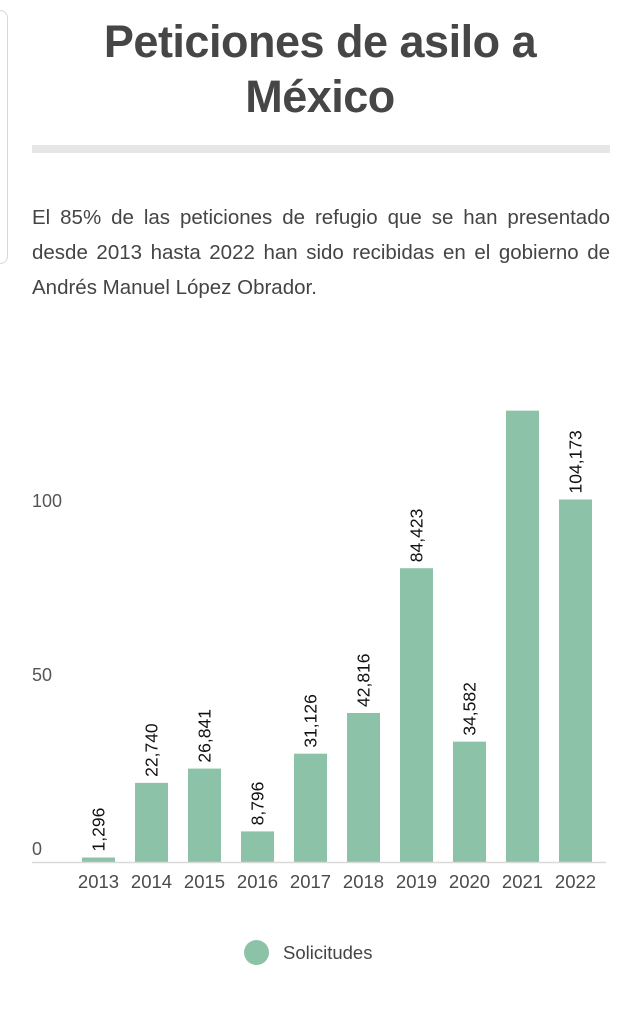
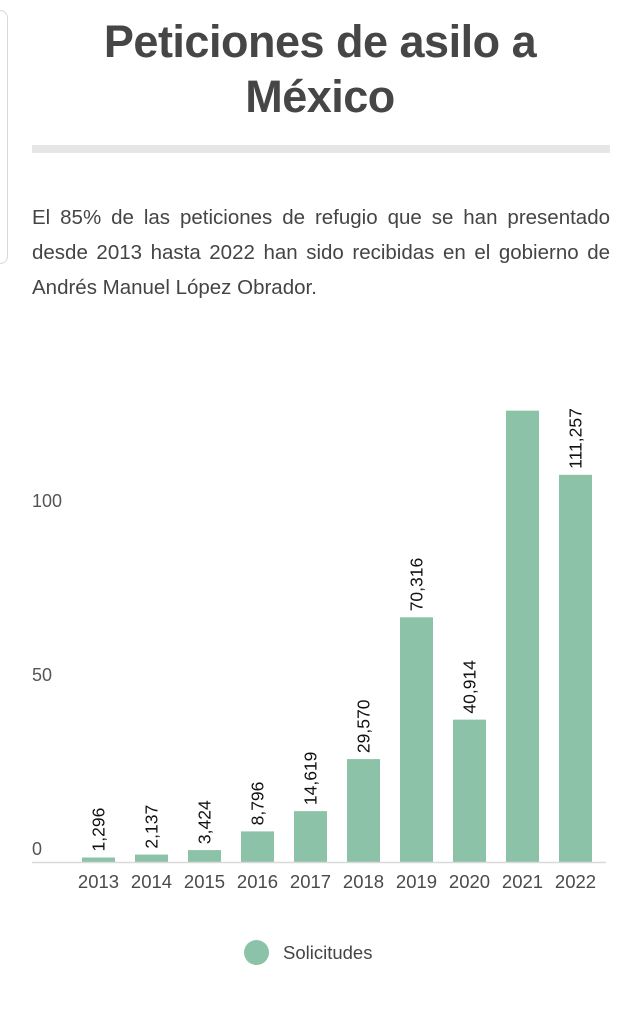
2014: 22,740 -> 2,137
2015: 26,841 -> 3,424
2017: 31,126 -> 14,619
2018: 42,816 -> 29,570
2019: 84,423 -> 70,316
2020: 34,582 -> 40,914
2022: 104,173 -> 111,257
